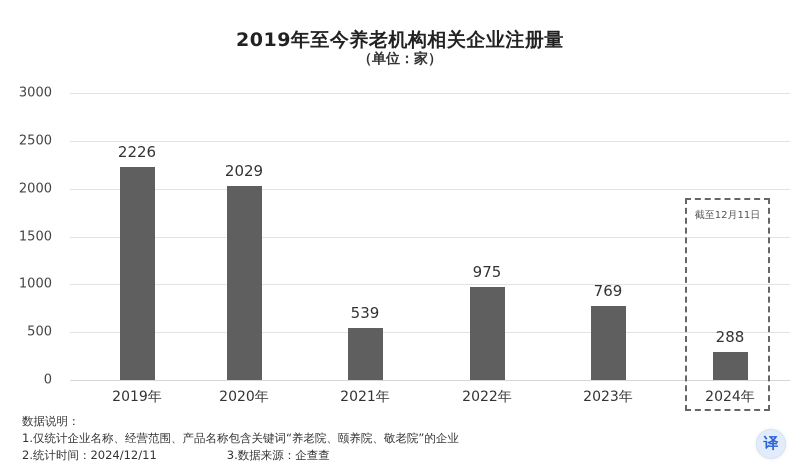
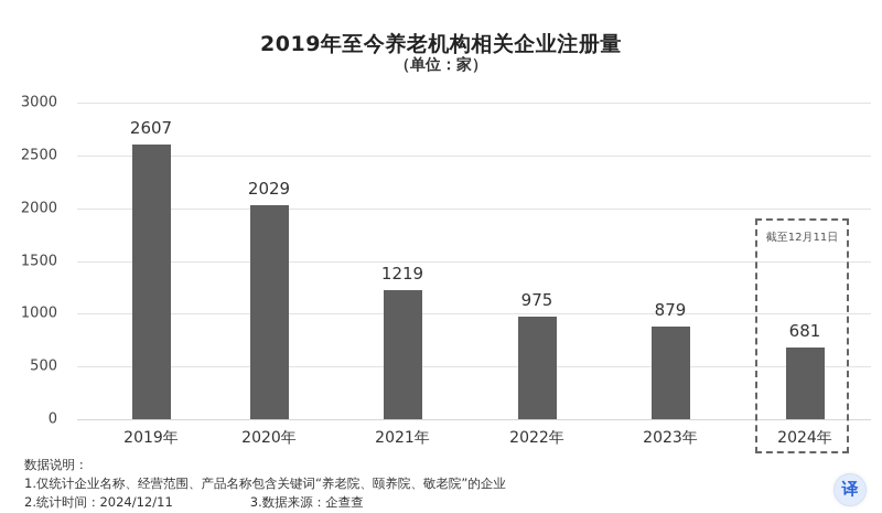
2019年: 2226 -> 2607
2021年: 539 -> 1219
2023年: 769 -> 879
2024年: 288 -> 681
